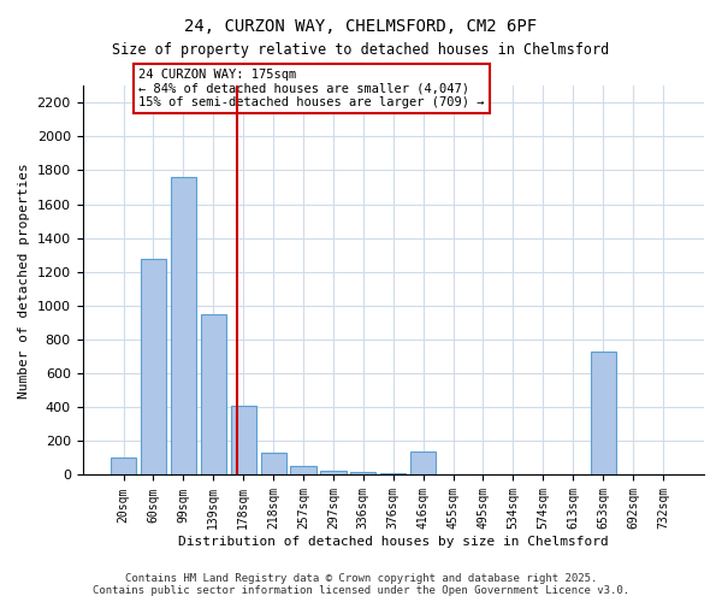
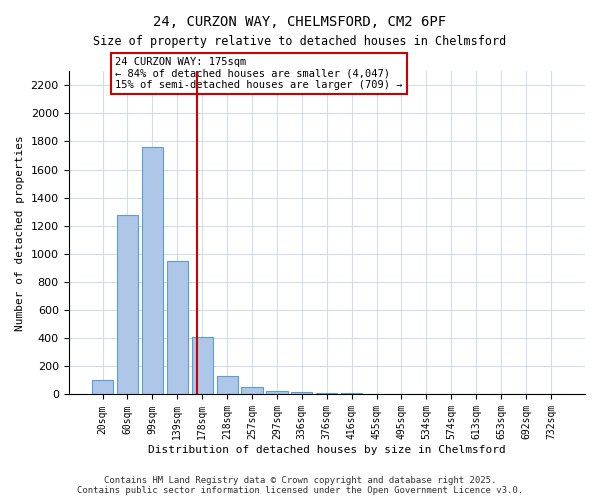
416sqm: 140 -> 10
653sqm: 730 -> 0
